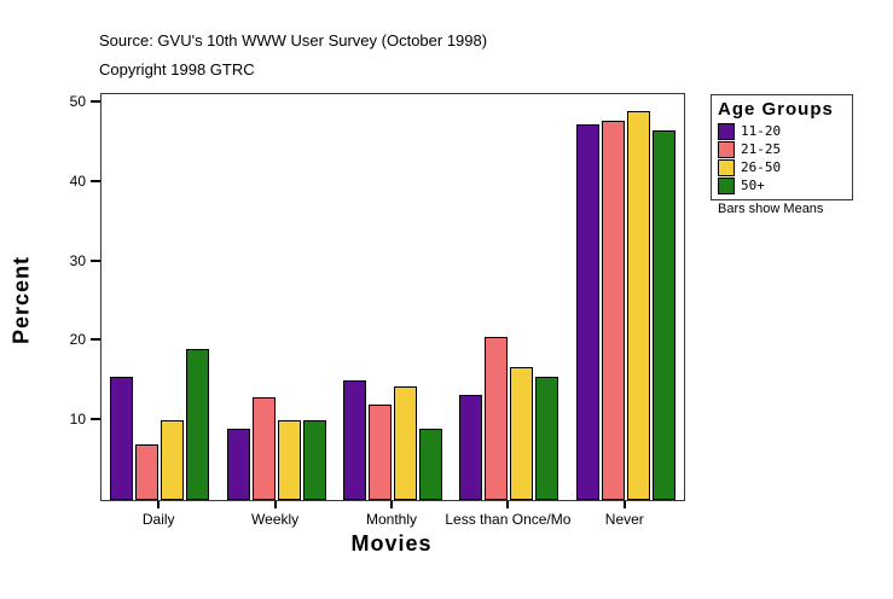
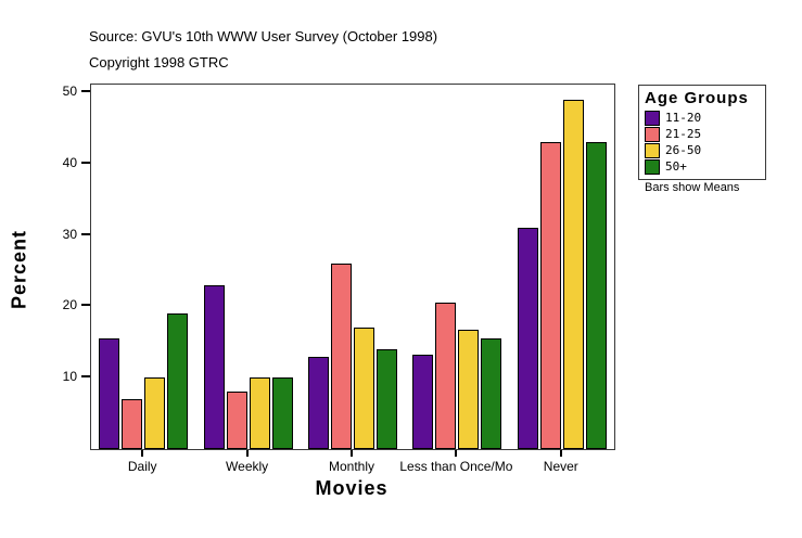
11-20/Weekly: 9 -> 23
21-25/Weekly: 13 -> 8
11-20/Monthly: 15 -> 13
21-25/Monthly: 12 -> 26
26-50/Monthly: 14 -> 17
50+/Monthly: 9 -> 14
11-20/Never: 47 -> 31
21-25/Never: 48 -> 43
50+/Never: 46 -> 43
